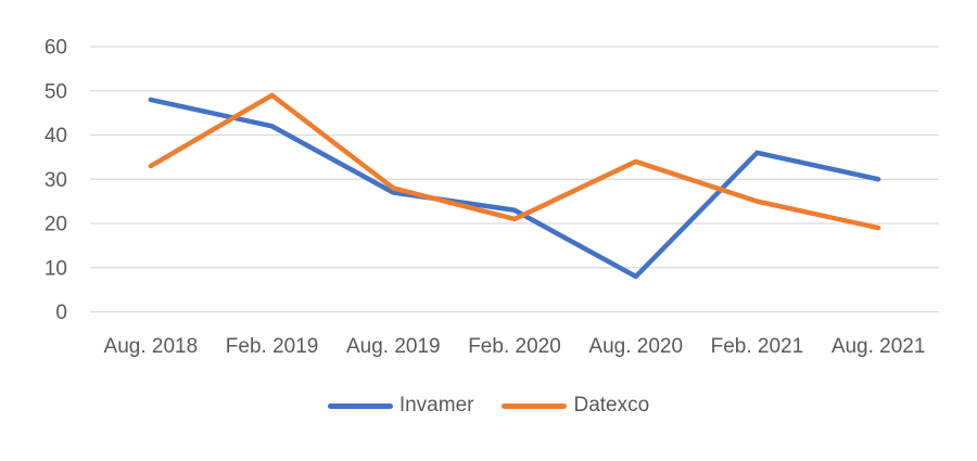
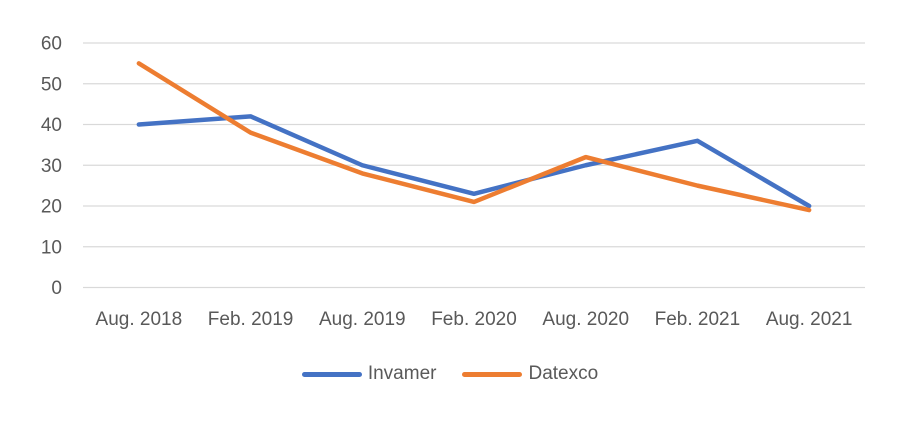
Invamer/Aug. 2018: 48 -> 40
Datexco/Aug. 2018: 33 -> 55
Datexco/Feb. 2019: 49 -> 38
Invamer/Aug. 2019: 27 -> 30
Invamer/Aug. 2020: 8 -> 30
Datexco/Aug. 2020: 34 -> 32
Invamer/Aug. 2021: 30 -> 20
